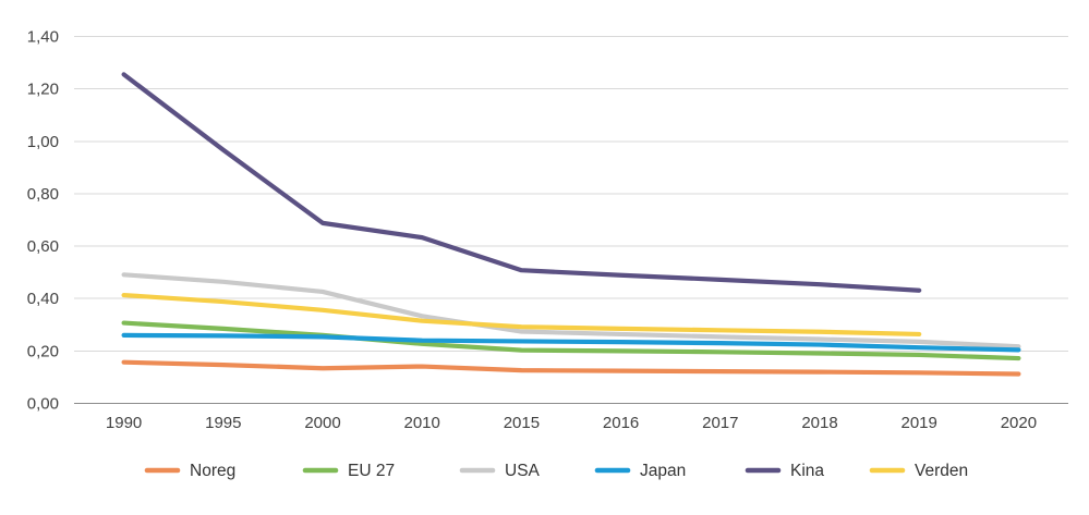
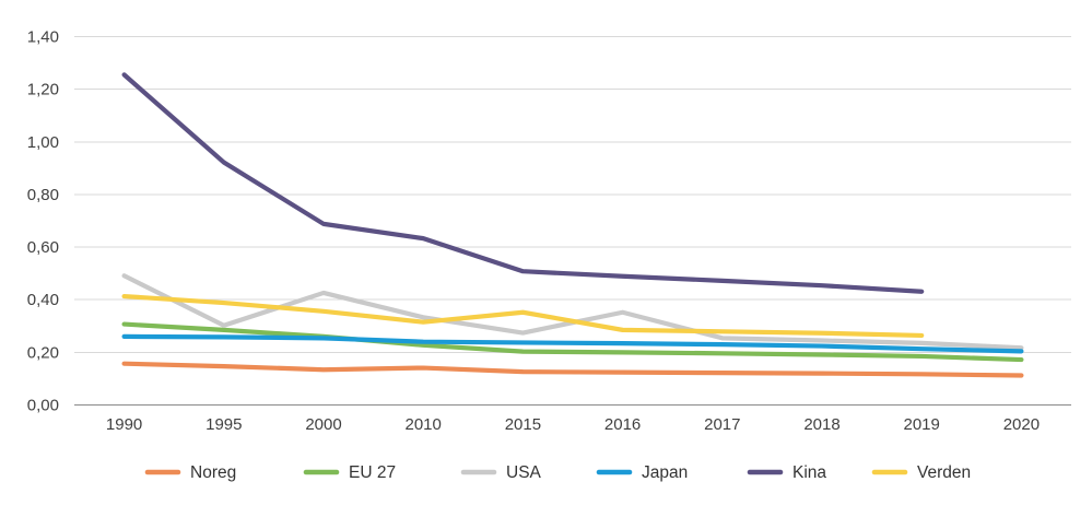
USA/1995: 0,46 -> 0,30
Kina/1995: 0,96 -> 0,92
Verden/2015: 0,29 -> 0,35
USA/2016: 0,26 -> 0,35
